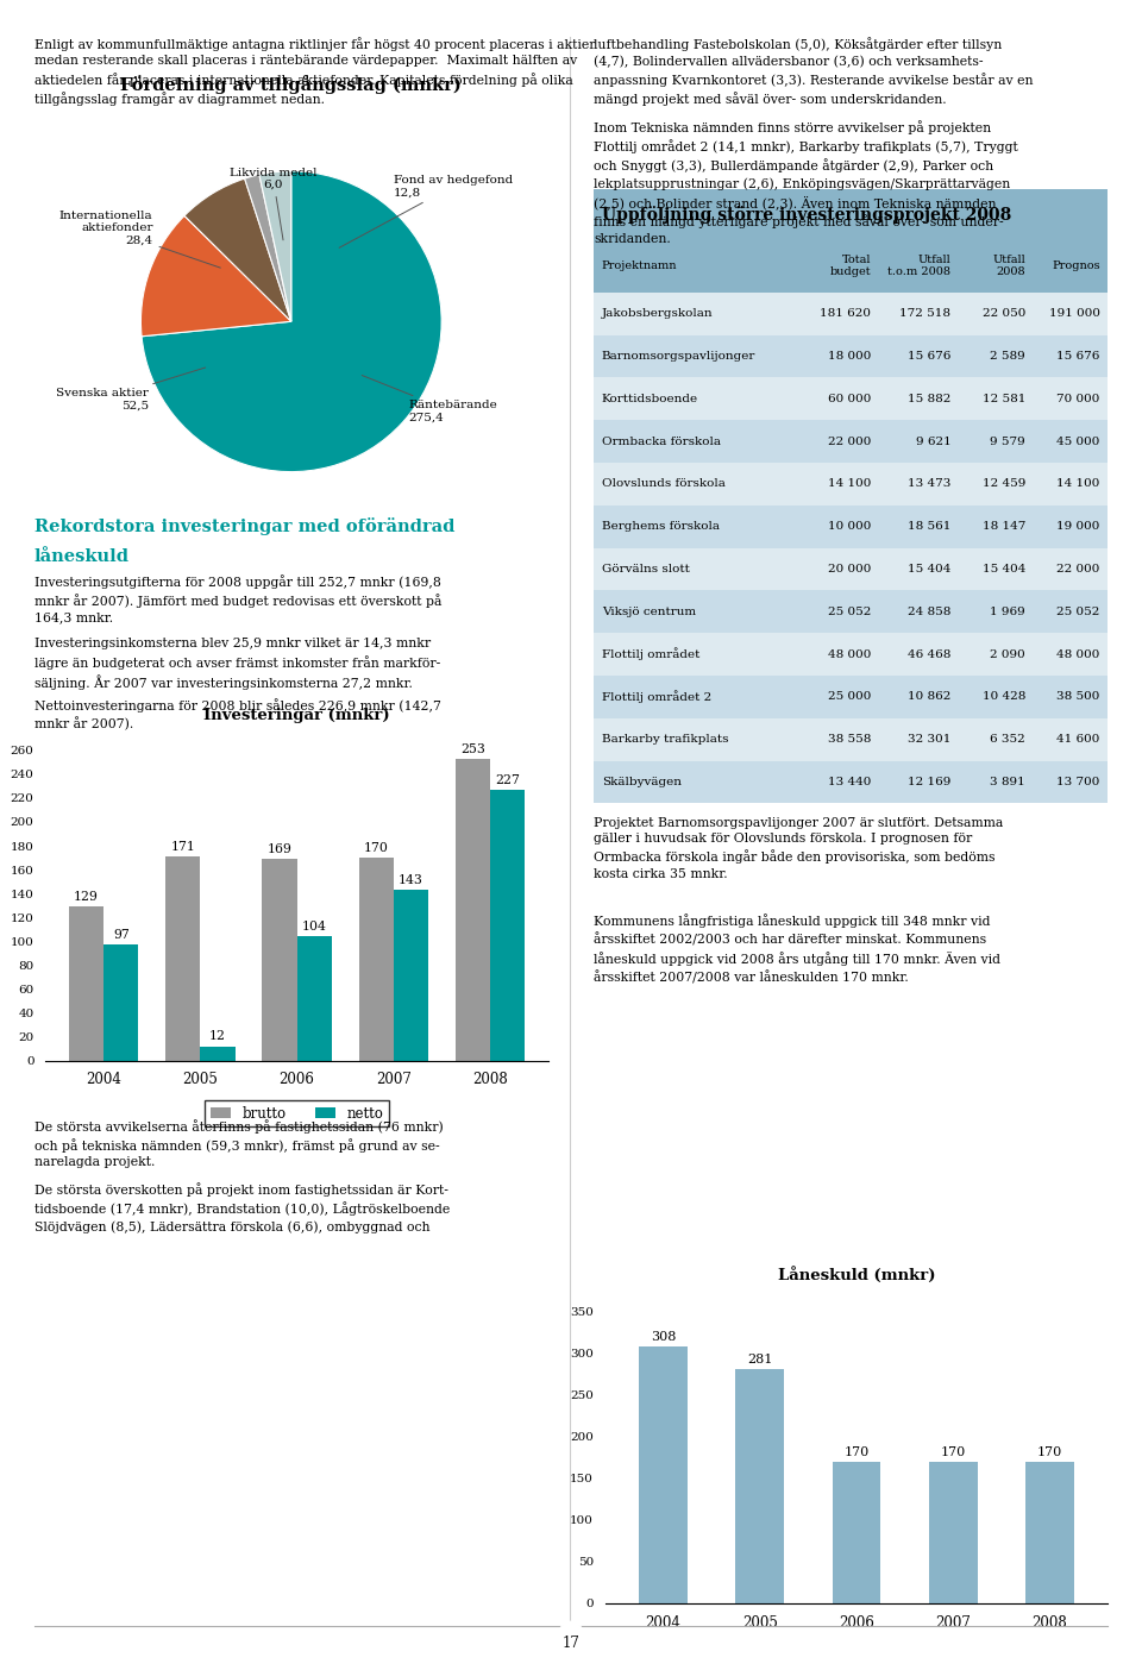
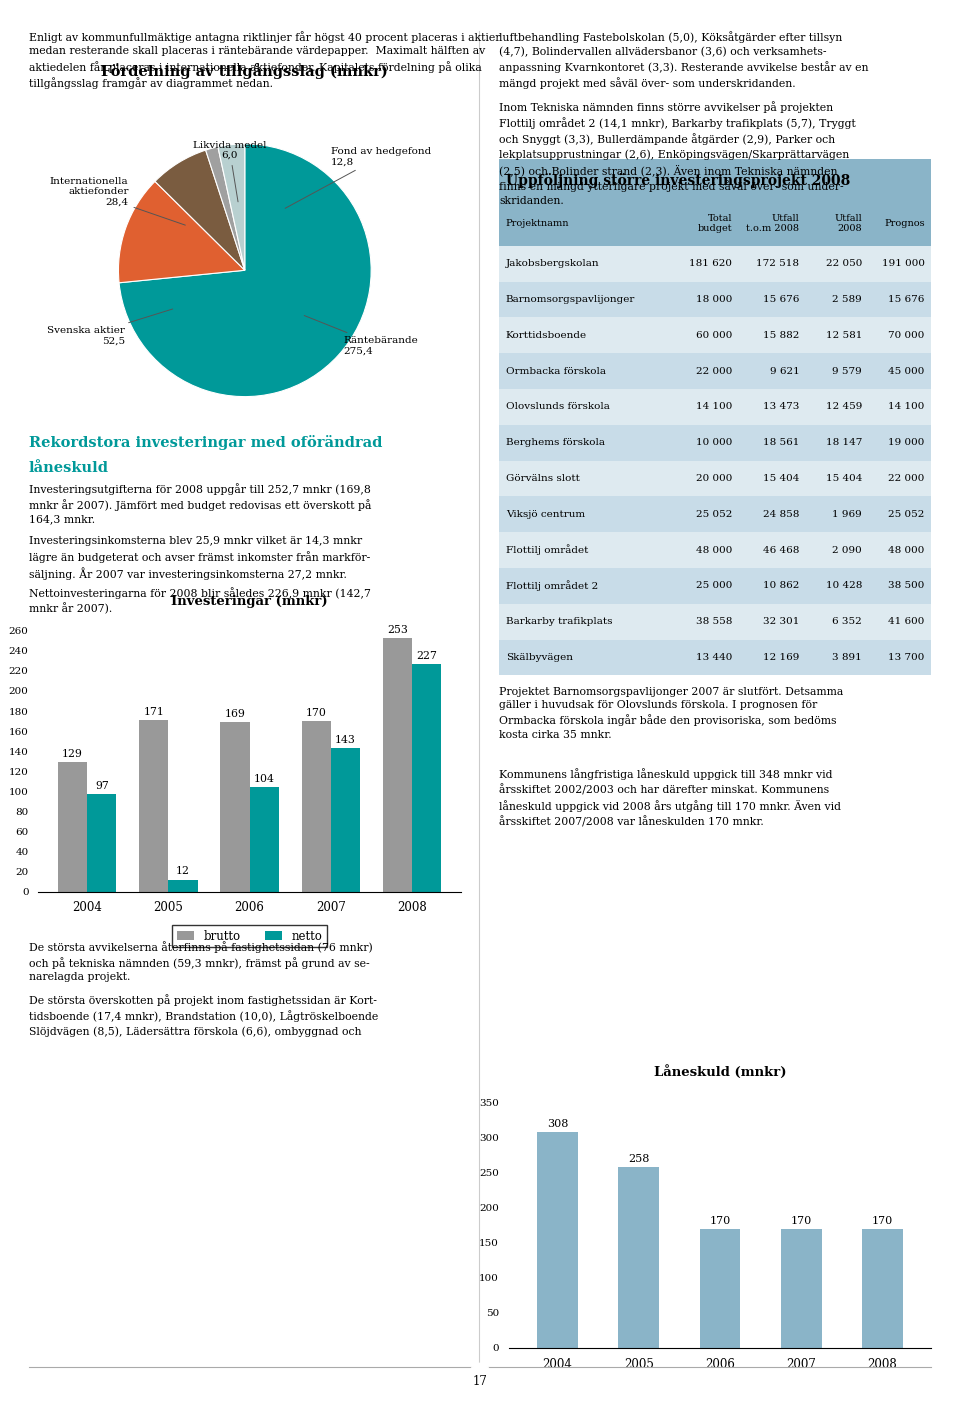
Låneskuld (mnkr)/2005: 281 -> 258
